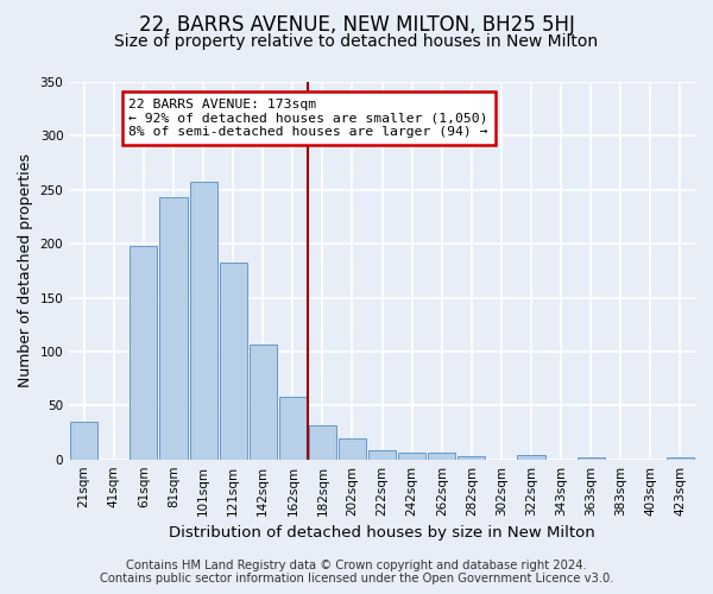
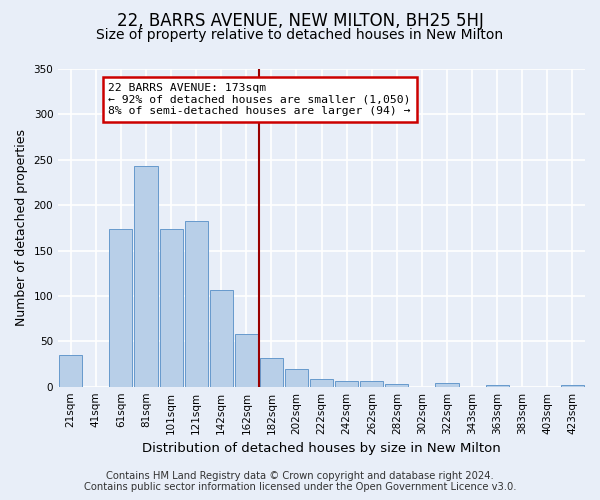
61sqm: 198 -> 174
101sqm: 257 -> 174
